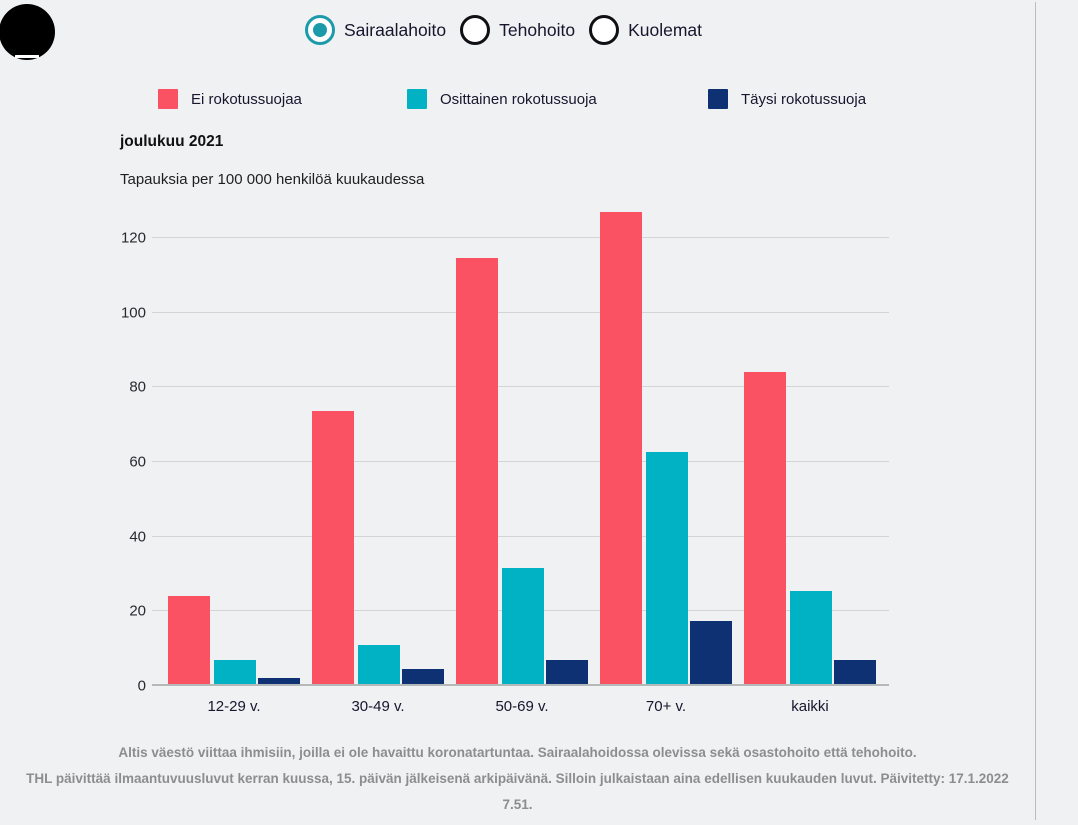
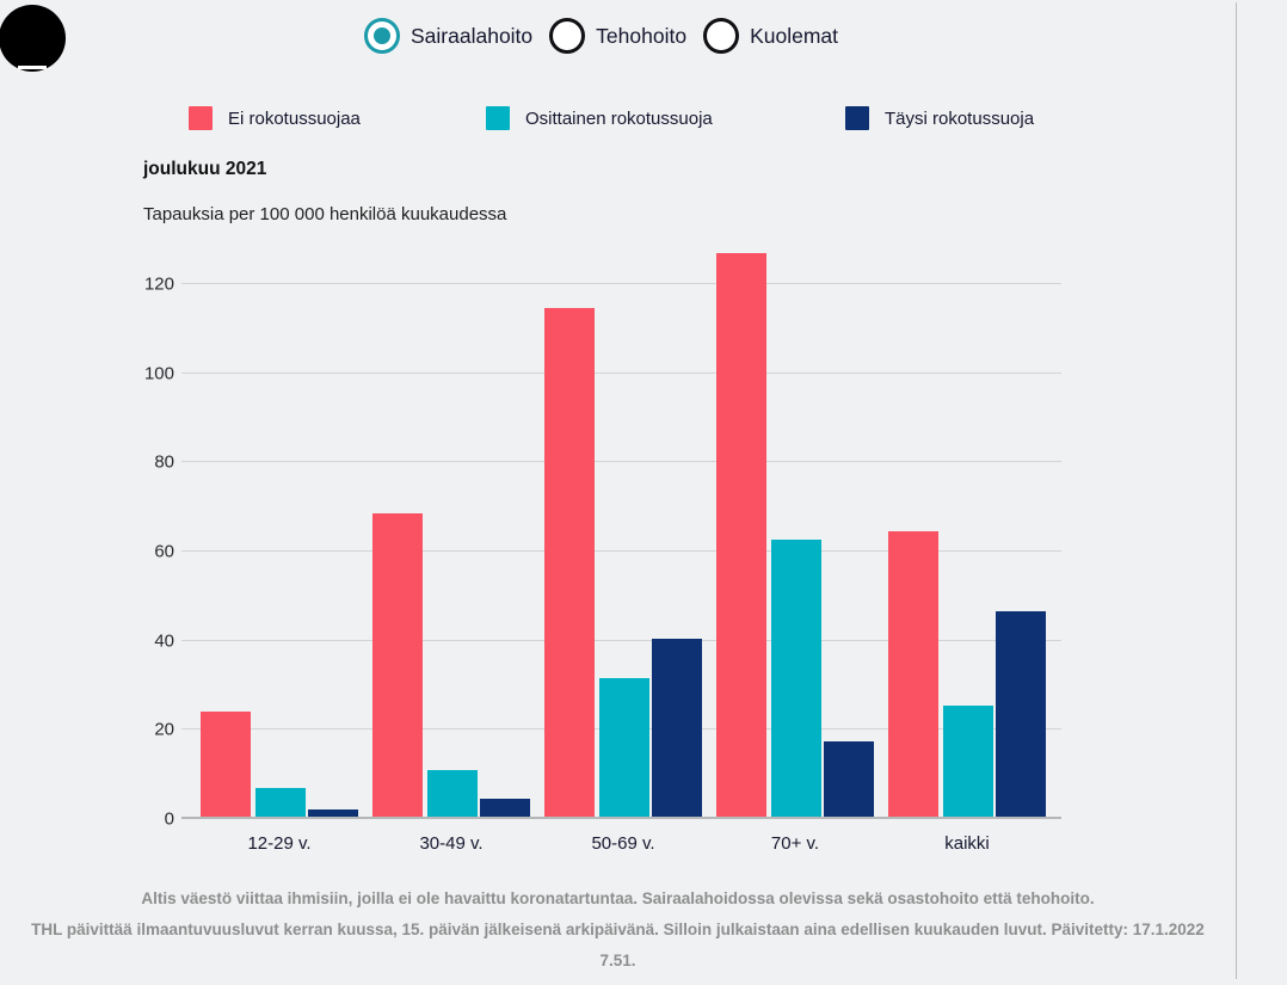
Ei rokotussuojaa/30-49 v.: 73 -> 68
Täysi rokotussuoja/50-69 v.: 6 -> 40
Ei rokotussuojaa/kaikki: 84 -> 64
Täysi rokotussuoja/kaikki: 6 -> 46
